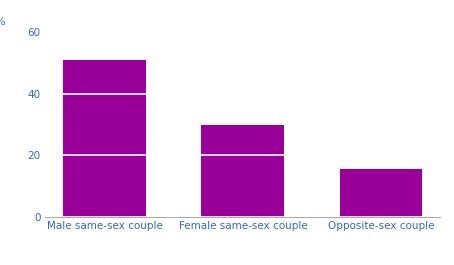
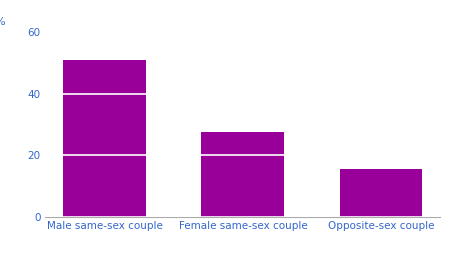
Female same-sex couple: 30.0 -> 27.5
